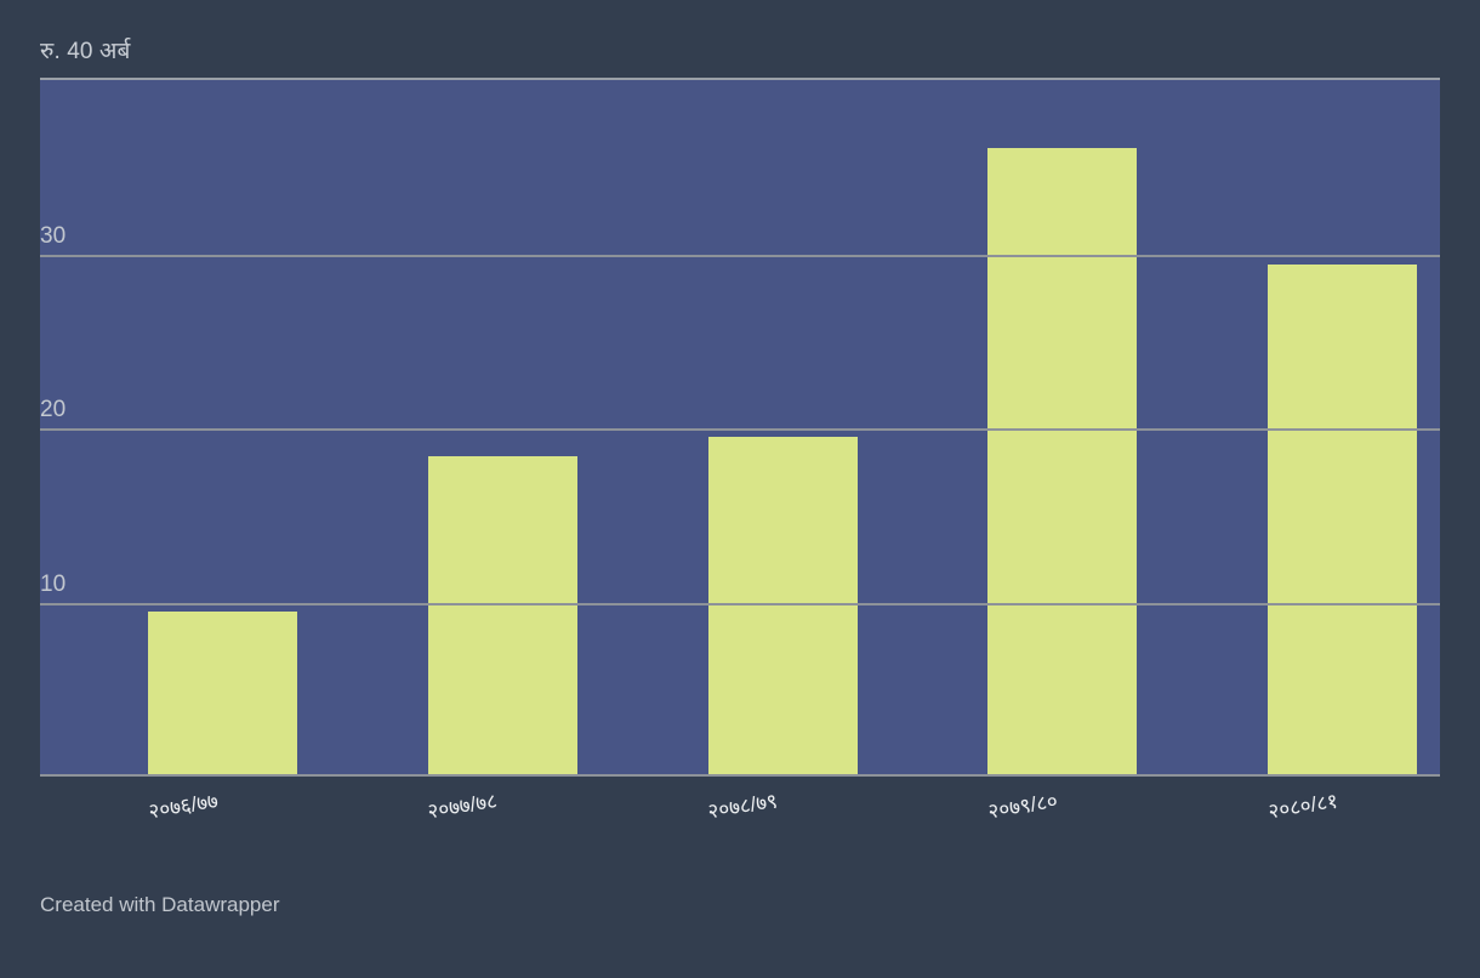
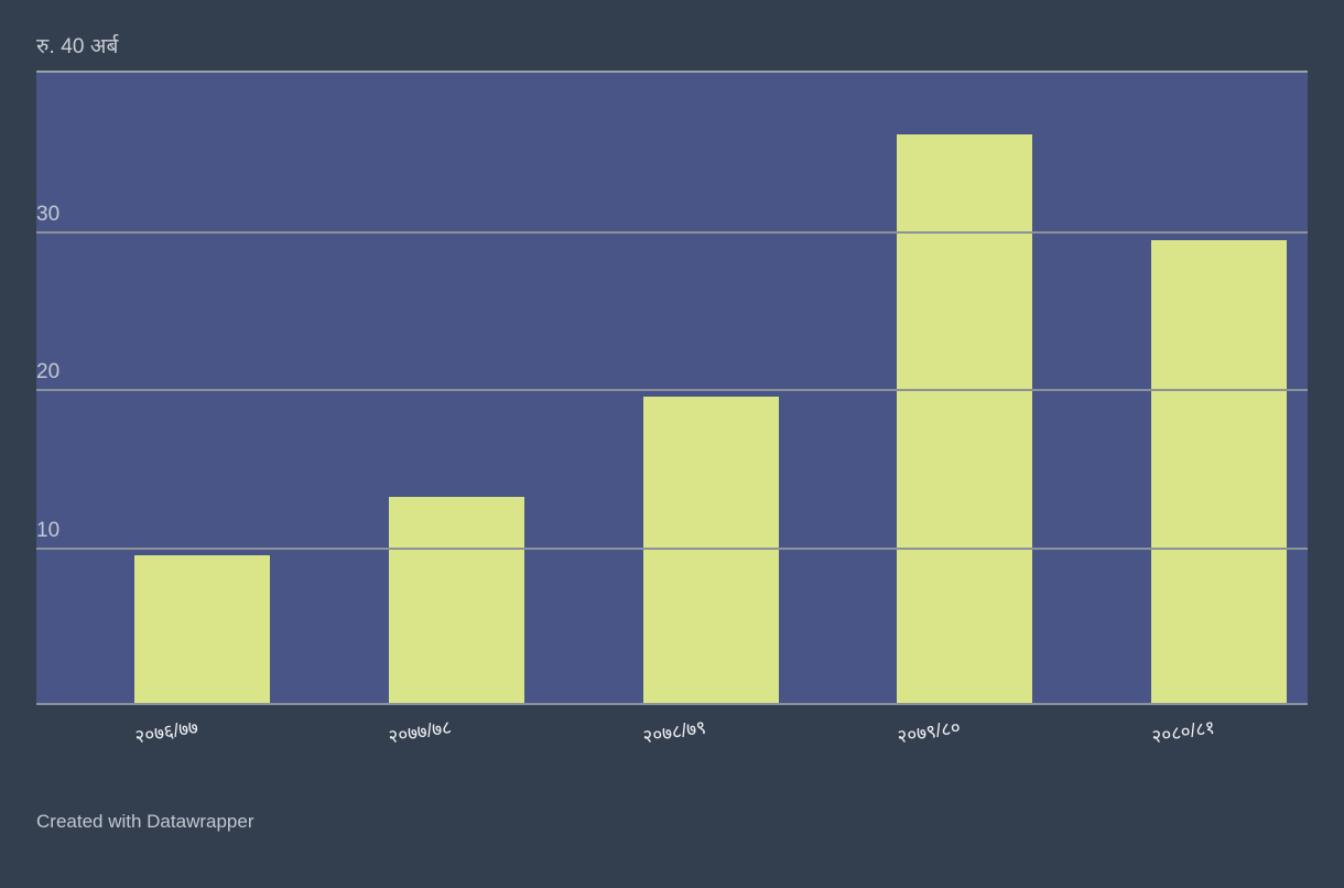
२०७७/७८: 18.4 -> 13.2
